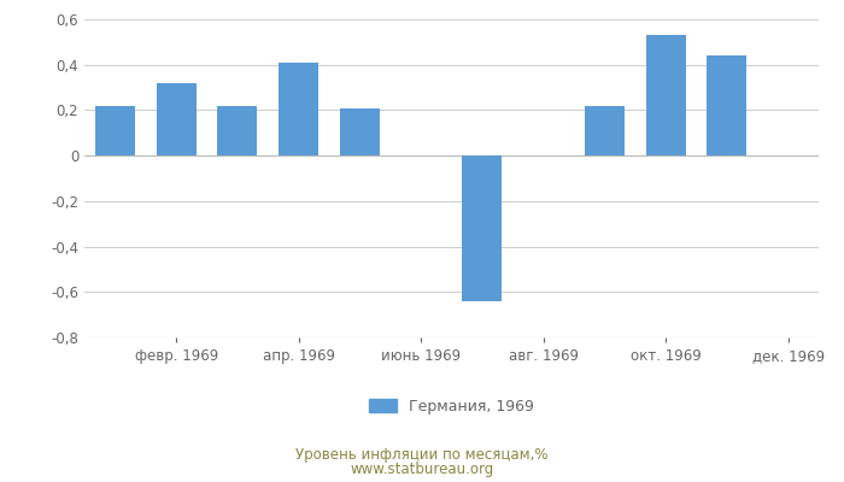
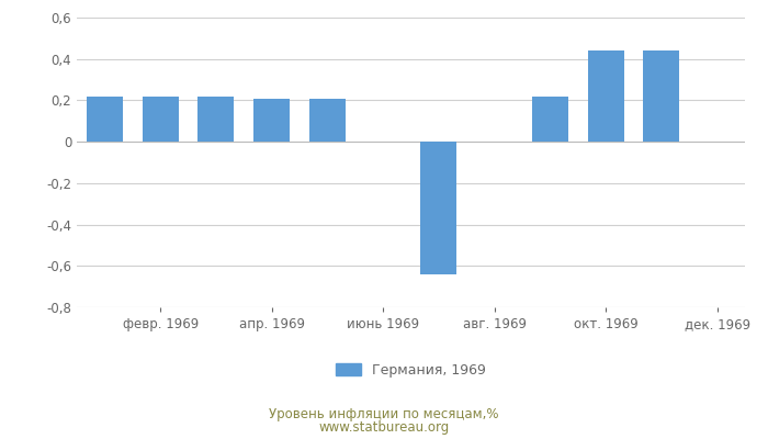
февр. 1969: 0,32 -> 0,22
апр. 1969: 0,41 -> 0,21
окт. 1969: 0,53 -> 0,44
